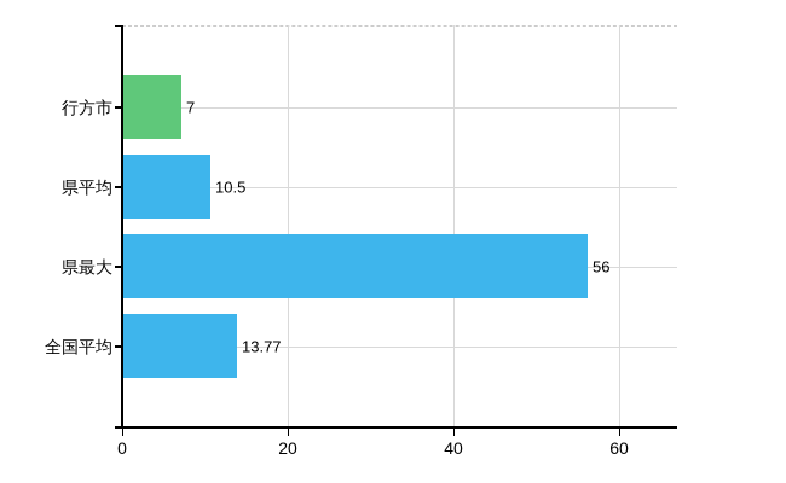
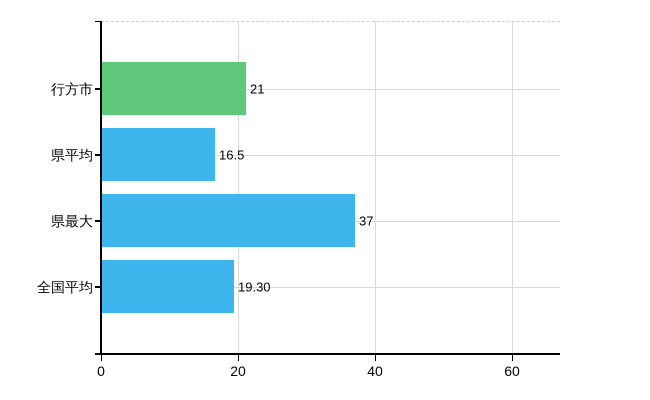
行方市: 7 -> 21
県平均: 10.5 -> 16.5
県最大: 56 -> 37
全国平均: 13.77 -> 19.30
